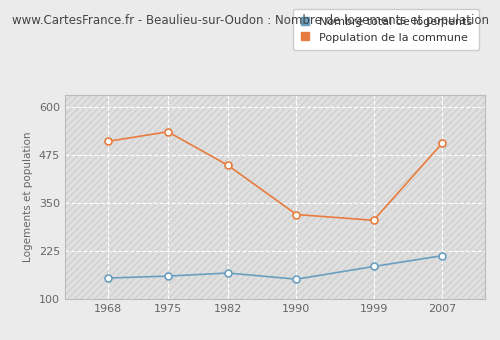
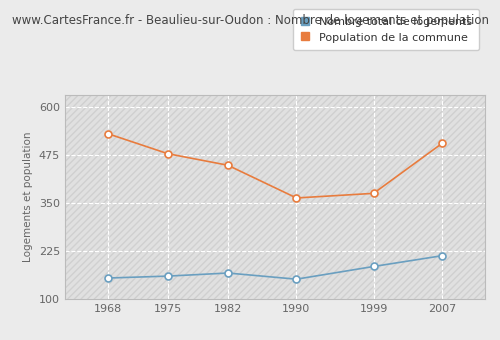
Population de la commune/1968: 510 -> 530
Population de la commune/1975: 535 -> 478
Population de la commune/1990: 320 -> 363
Population de la commune/1999: 305 -> 375
